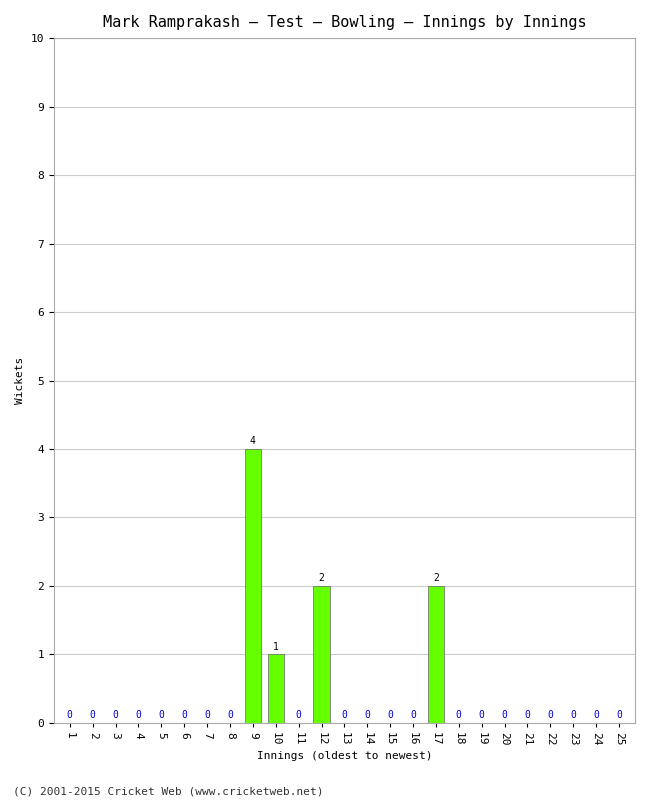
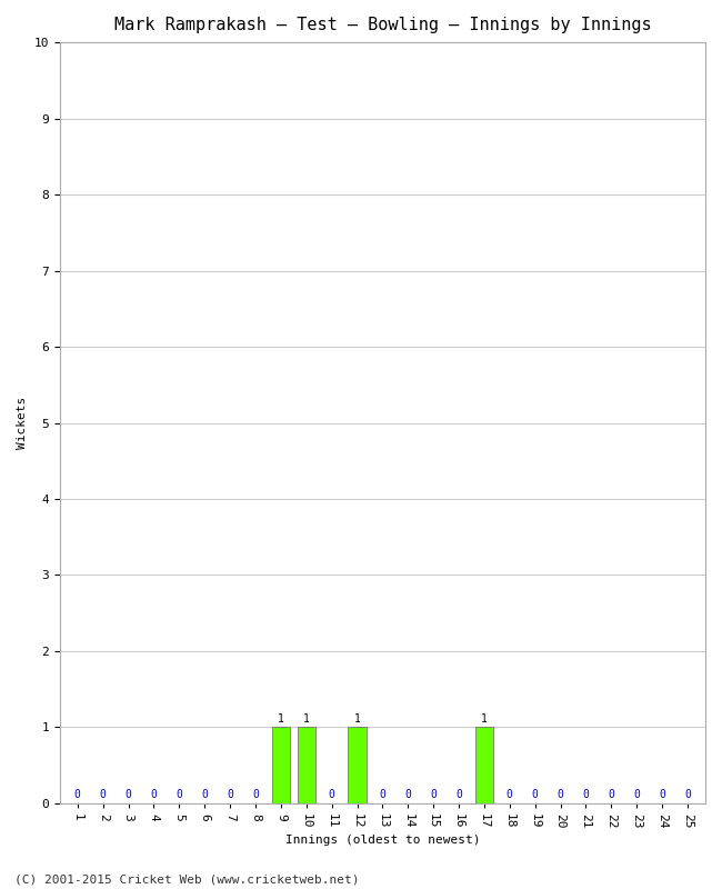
9: 4 -> 1
12: 2 -> 1
17: 2 -> 1
